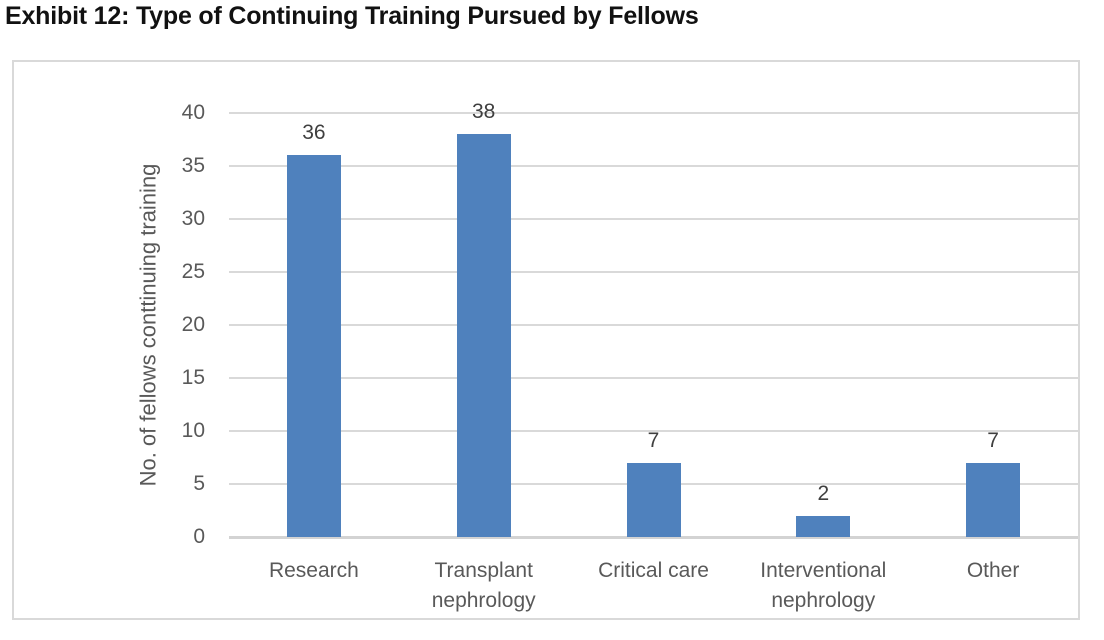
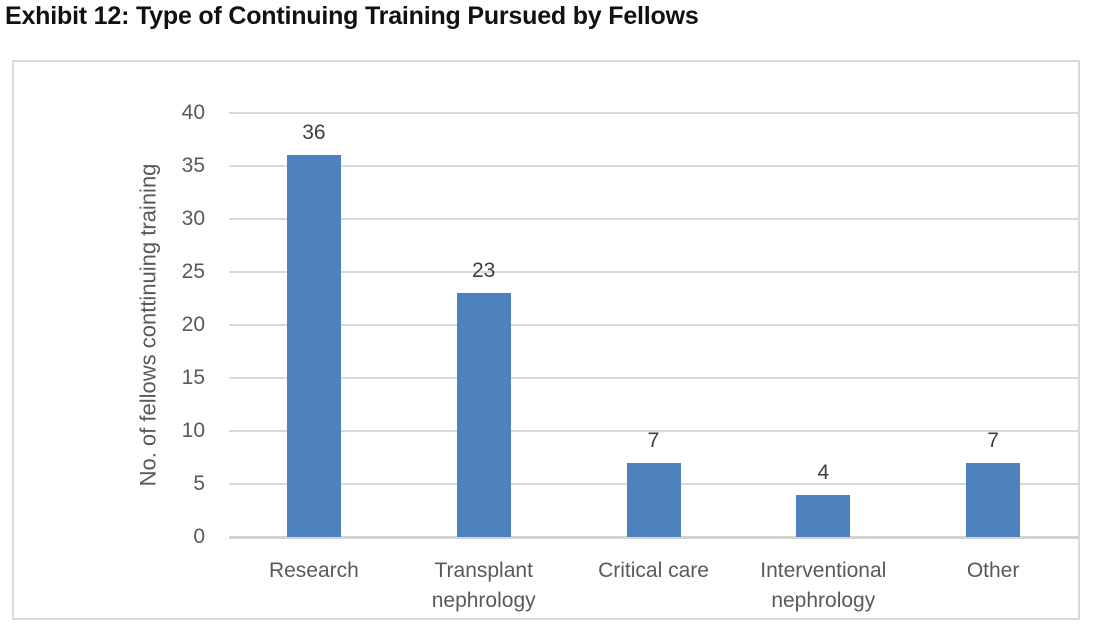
Transplant nephrology: 38 -> 23
Interventional nephrology: 2 -> 4
